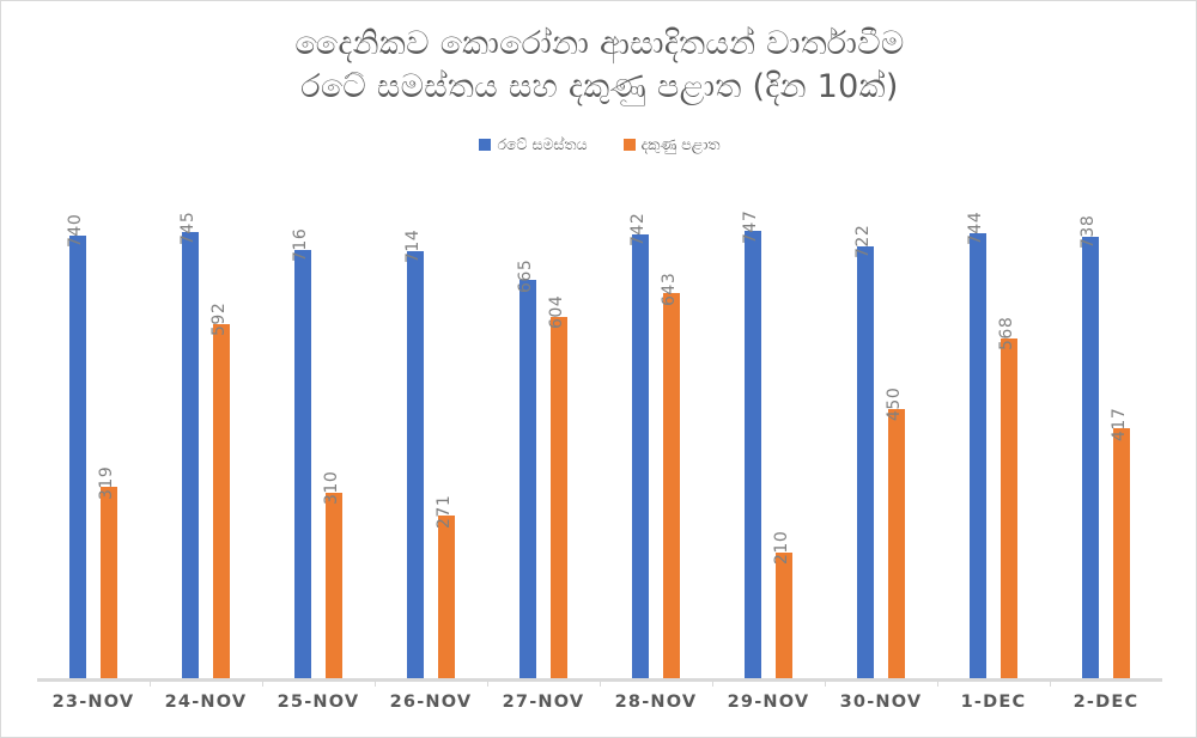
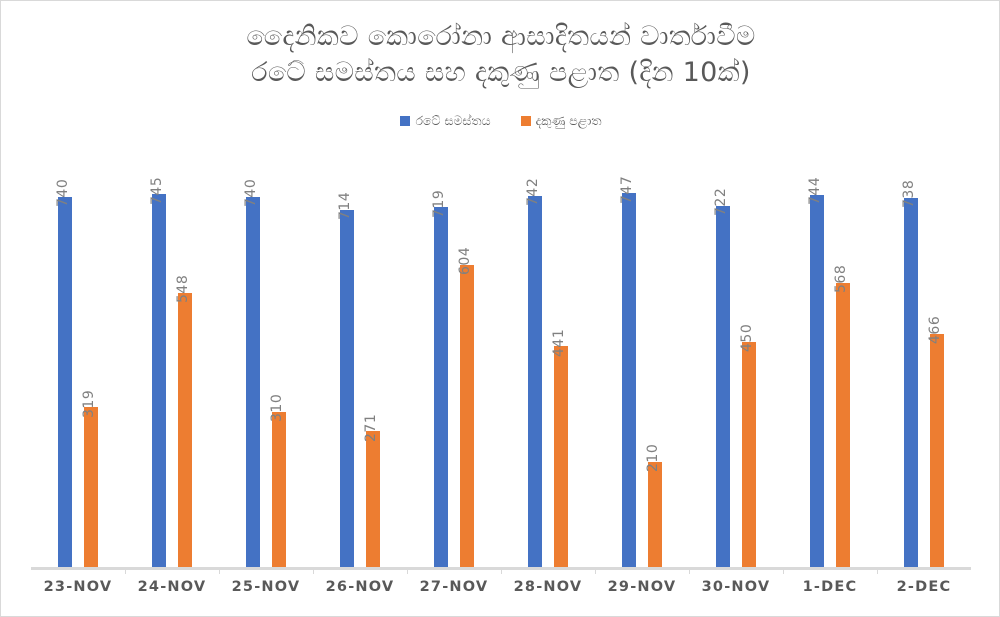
දකුණු පළාත/24-NOV: 592 -> 548
රටේ සමස්තය/25-NOV: 716 -> 740
රටේ සමස්තය/27-NOV: 665 -> 719
දකුණු පළාත/28-NOV: 643 -> 441
දකුණු පළාත/2-DEC: 417 -> 466
